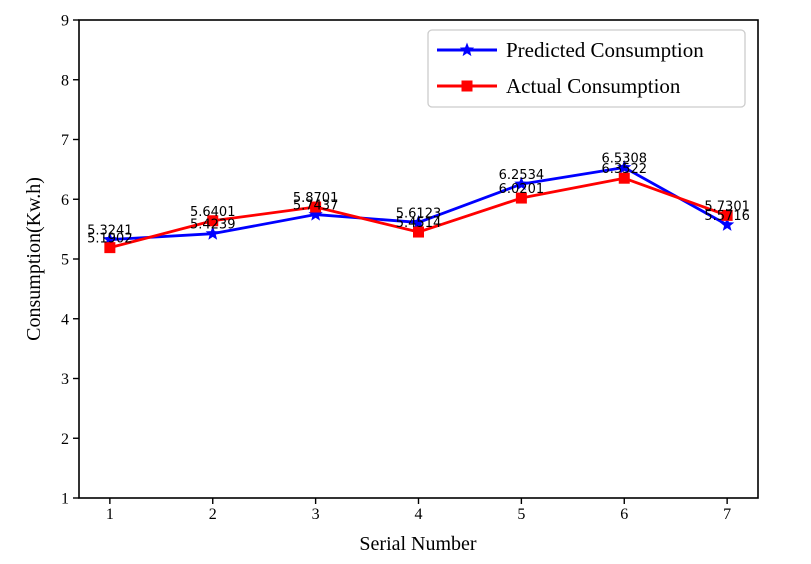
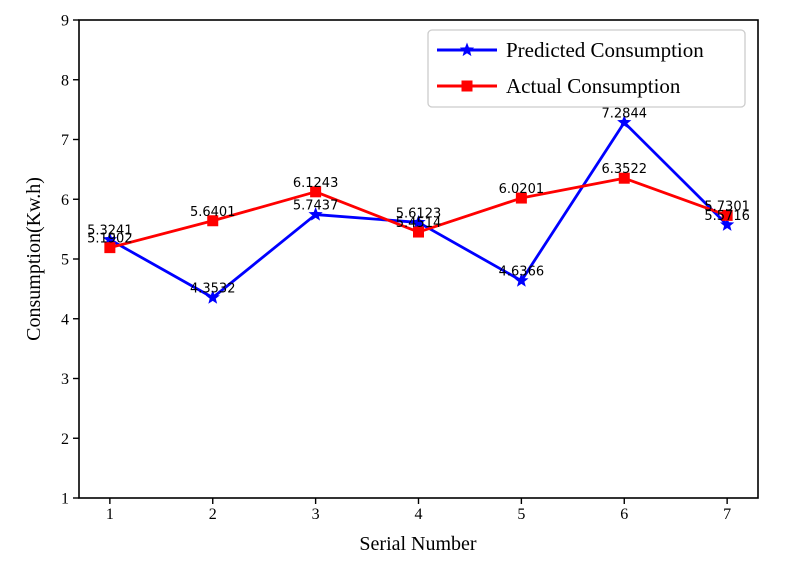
Predicted Consumption/2: 5.4239 -> 4.3532
Actual Consumption/3: 5.8701 -> 6.1243
Predicted Consumption/5: 6.2534 -> 4.6366
Predicted Consumption/6: 6.5308 -> 7.2844
